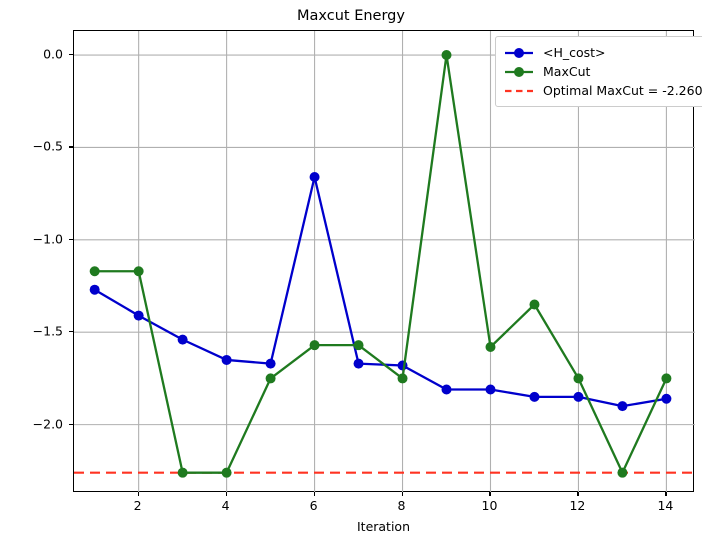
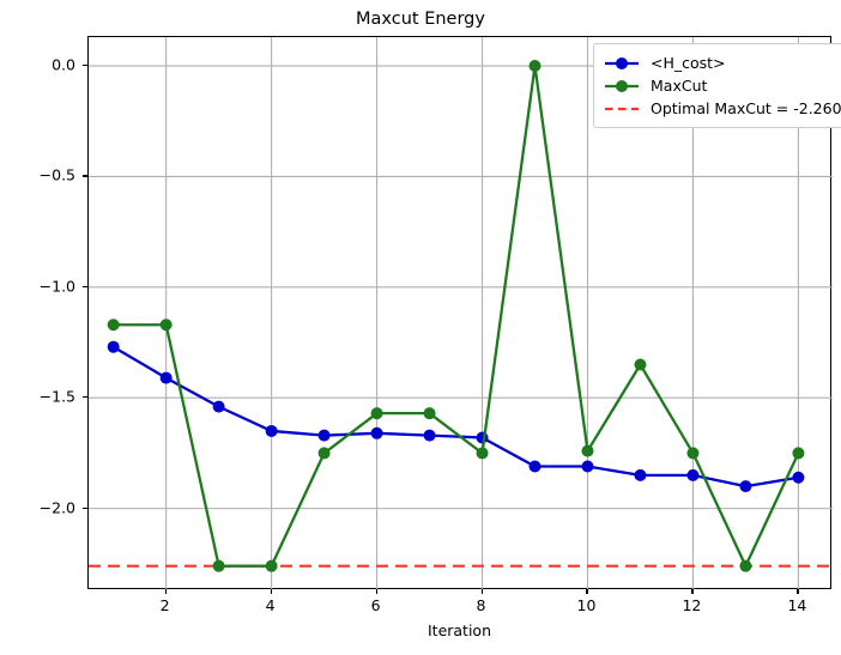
<H_cost>/6: -0.66 -> -1.66
MaxCut/10: -1.58 -> -1.74
